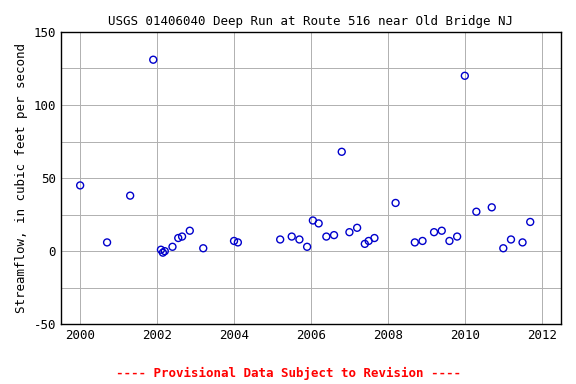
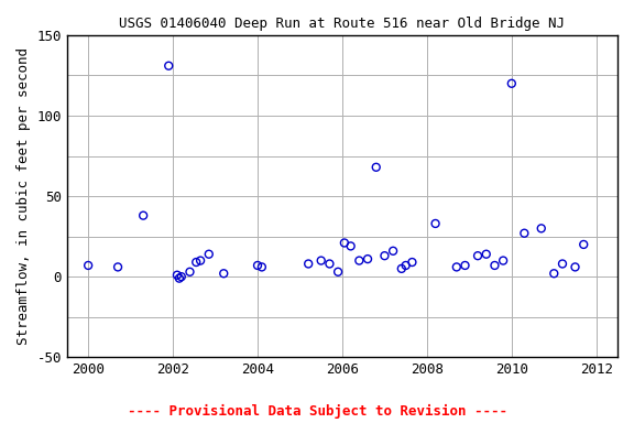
2000: 45 -> 7
